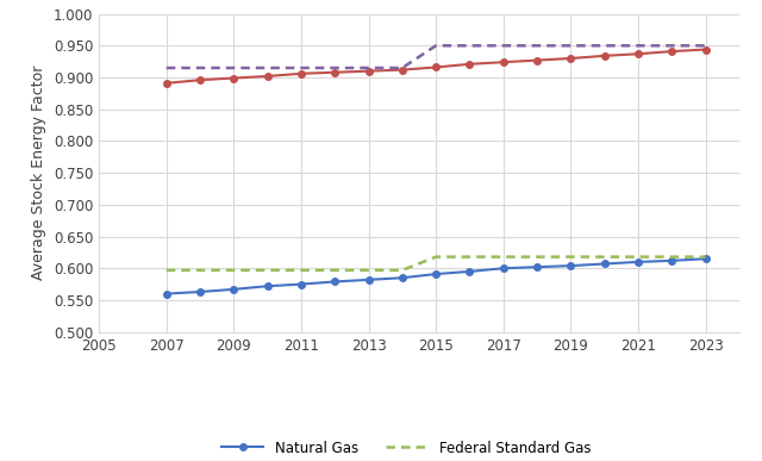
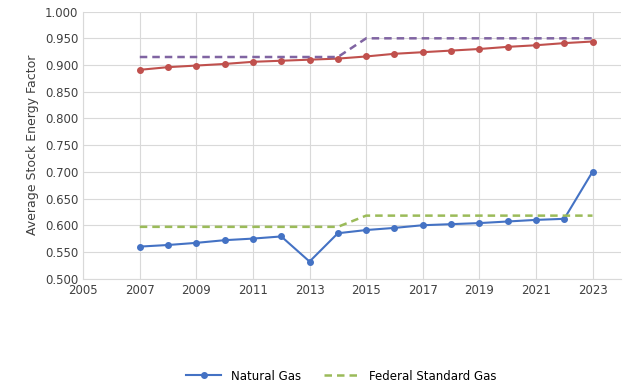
Natural Gas/2013: 0.582 -> 0.532
Natural Gas/2023: 0.615 -> 0.700
